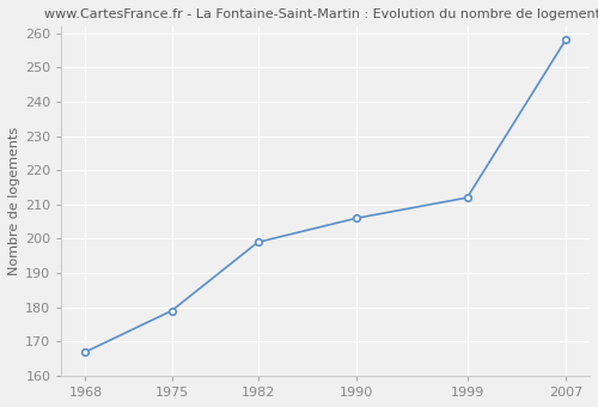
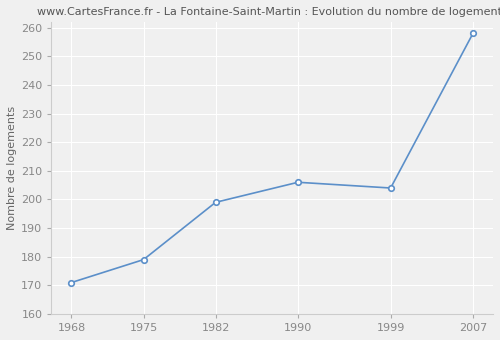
1968: 167 -> 171
1999: 212 -> 204
